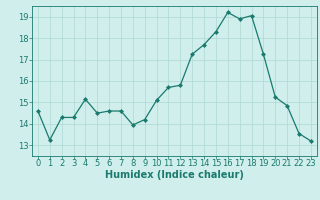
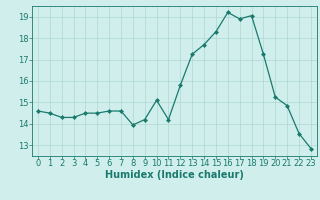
1: 13.25 -> 14.50
4: 15.15 -> 14.50
11: 15.70 -> 14.20
23: 13.20 -> 12.85
